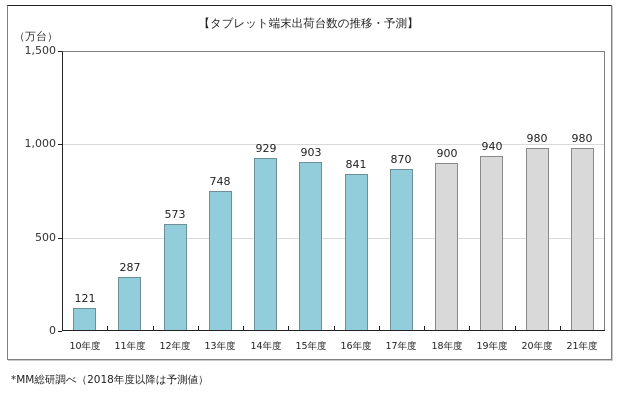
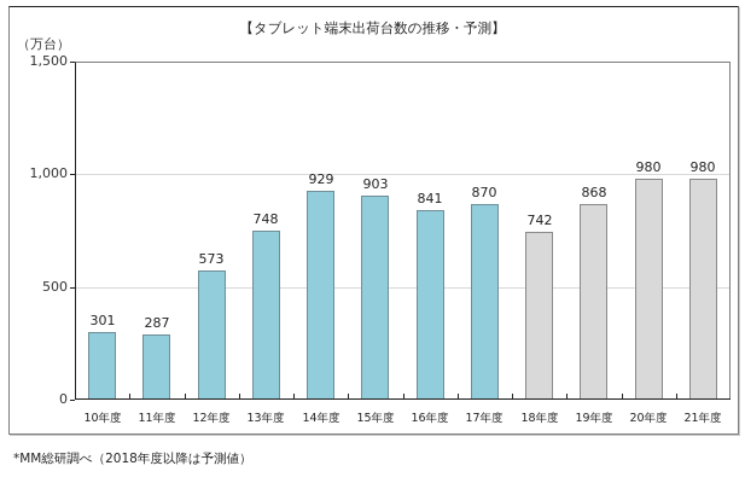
10年度: 121 -> 301
18年度: 900 -> 742
19年度: 940 -> 868
